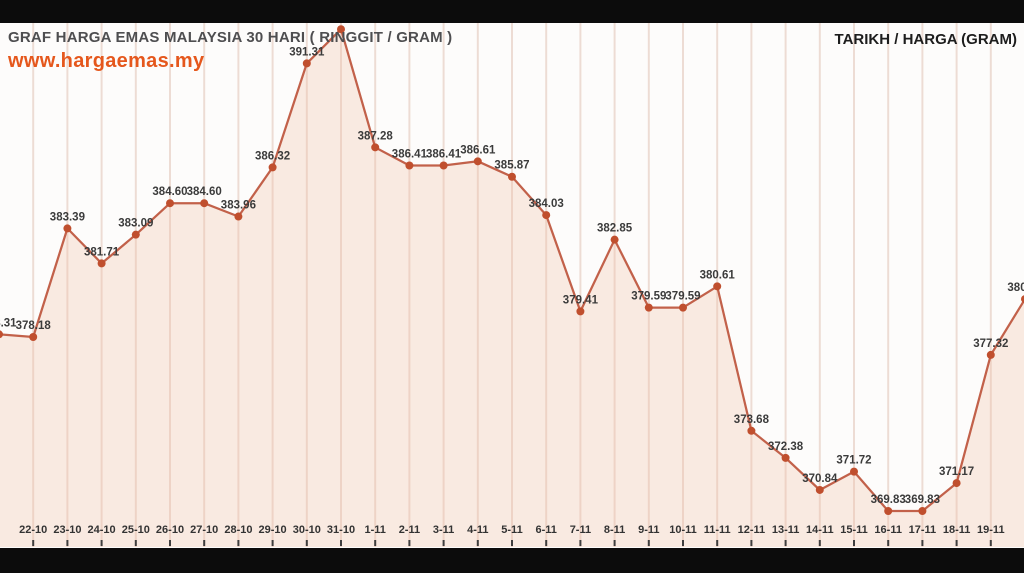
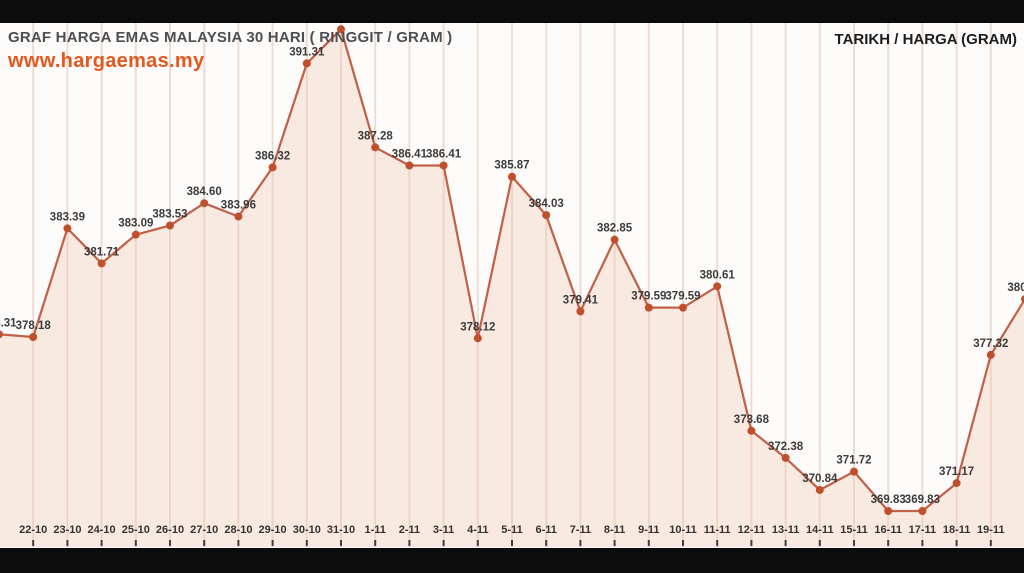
26-10: 384.60 -> 383.53
4-11: 386.61 -> 378.12
